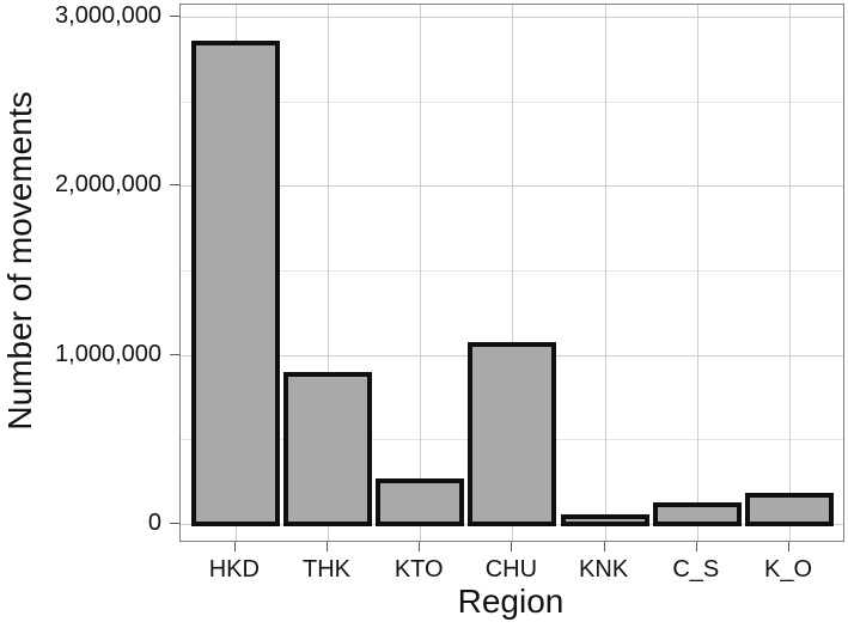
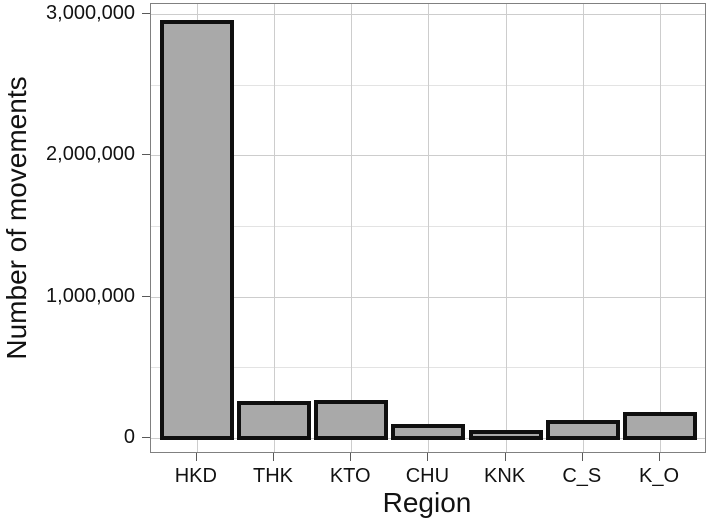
HKD: 2840000 -> 2940000
THK: 880000 -> 250000
CHU: 1060000 -> 80000
